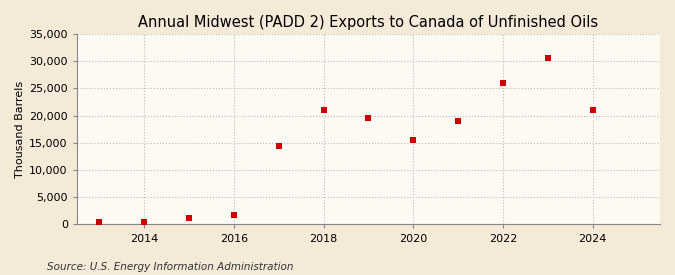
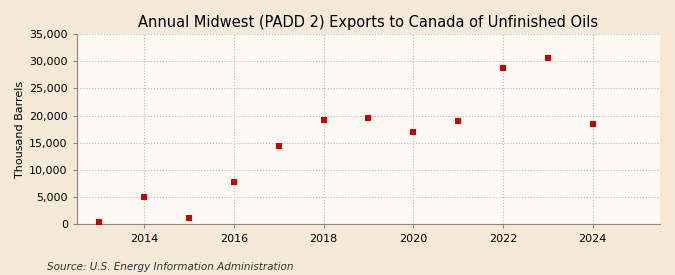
2014: 500 -> 5,000
2016: 1,800 -> 7,800
2018: 21,000 -> 19,200
2020: 15,500 -> 17,000
2022: 26,000 -> 28,800
2024: 21,000 -> 18,400
